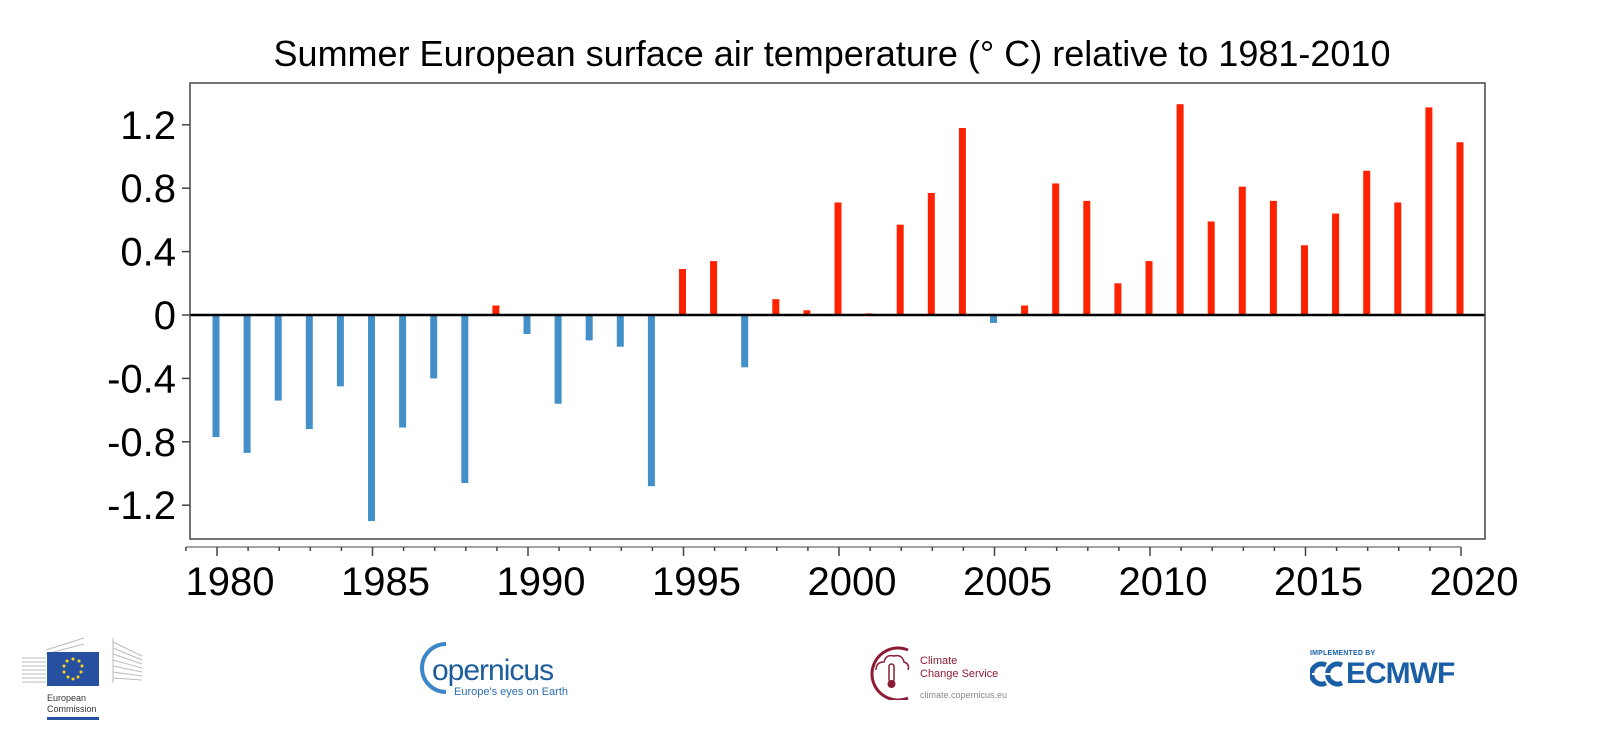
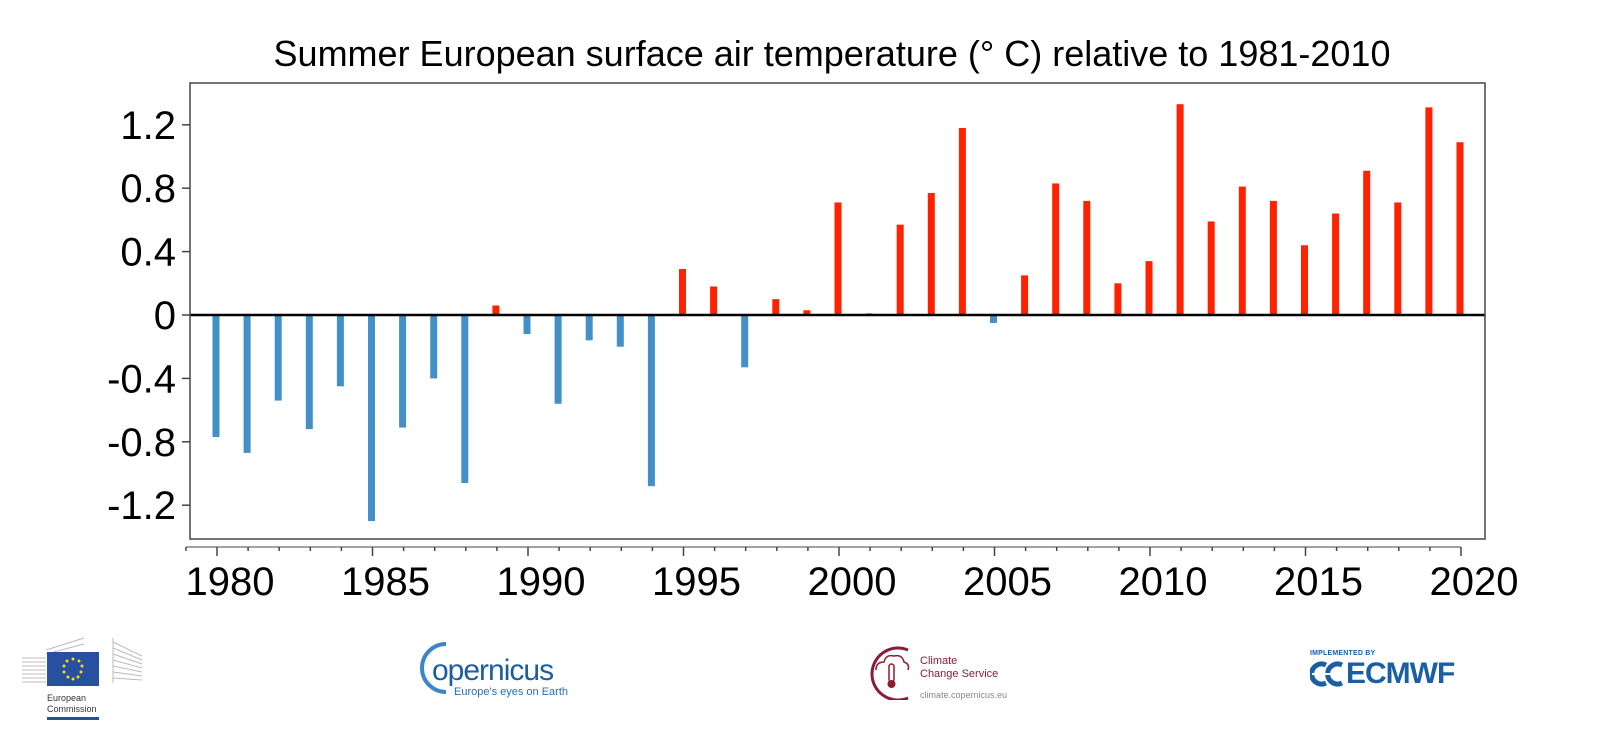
1995: 0.34 -> 0.18
2005: 0.06 -> 0.25
